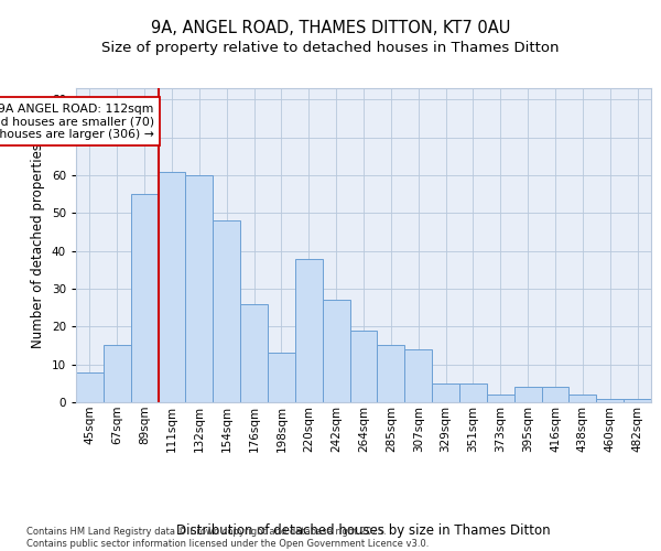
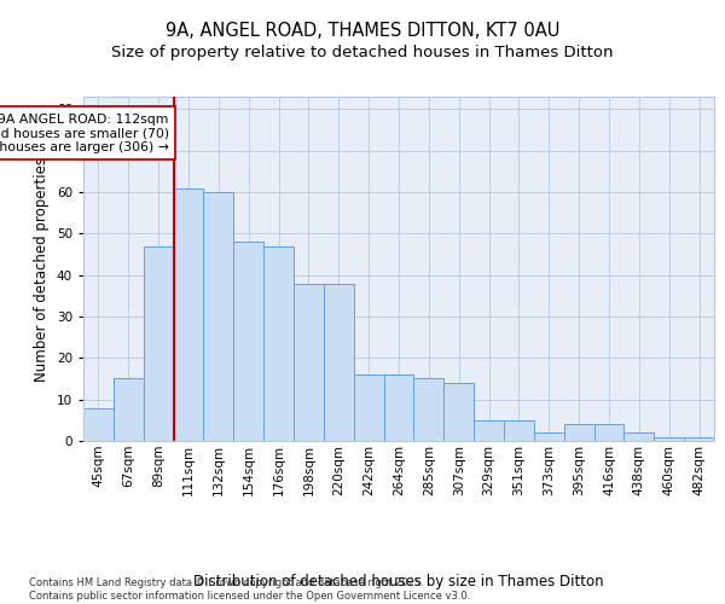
89sqm: 55 -> 47
176sqm: 26 -> 47
198sqm: 13 -> 38
242sqm: 27 -> 16
264sqm: 19 -> 16
